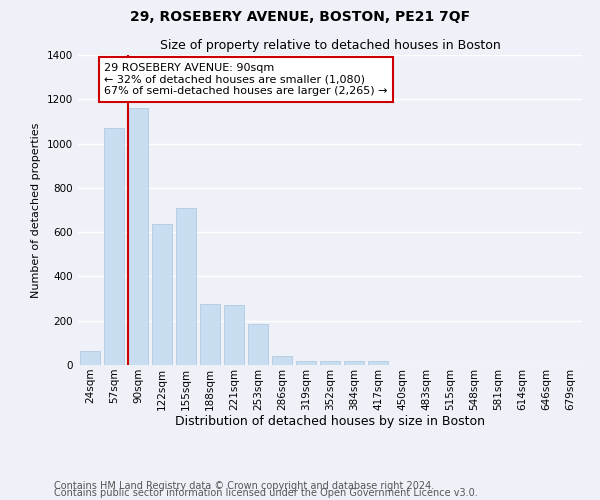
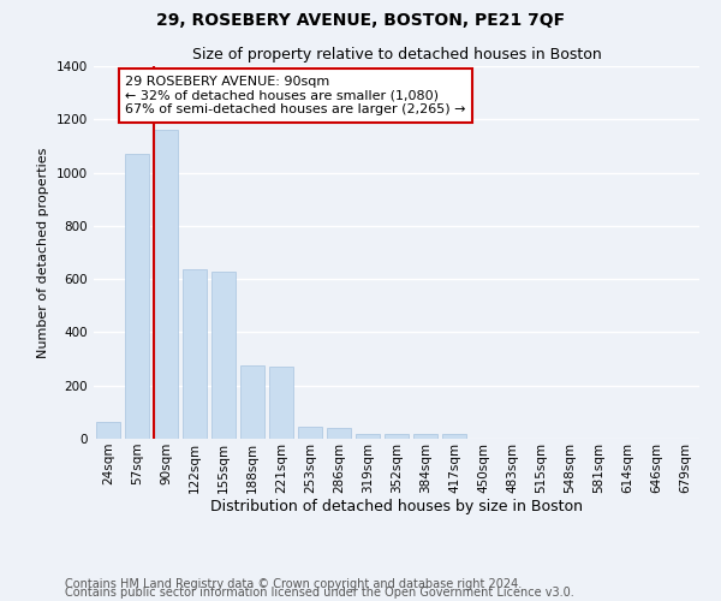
155sqm: 710 -> 630
253sqm: 185 -> 45
